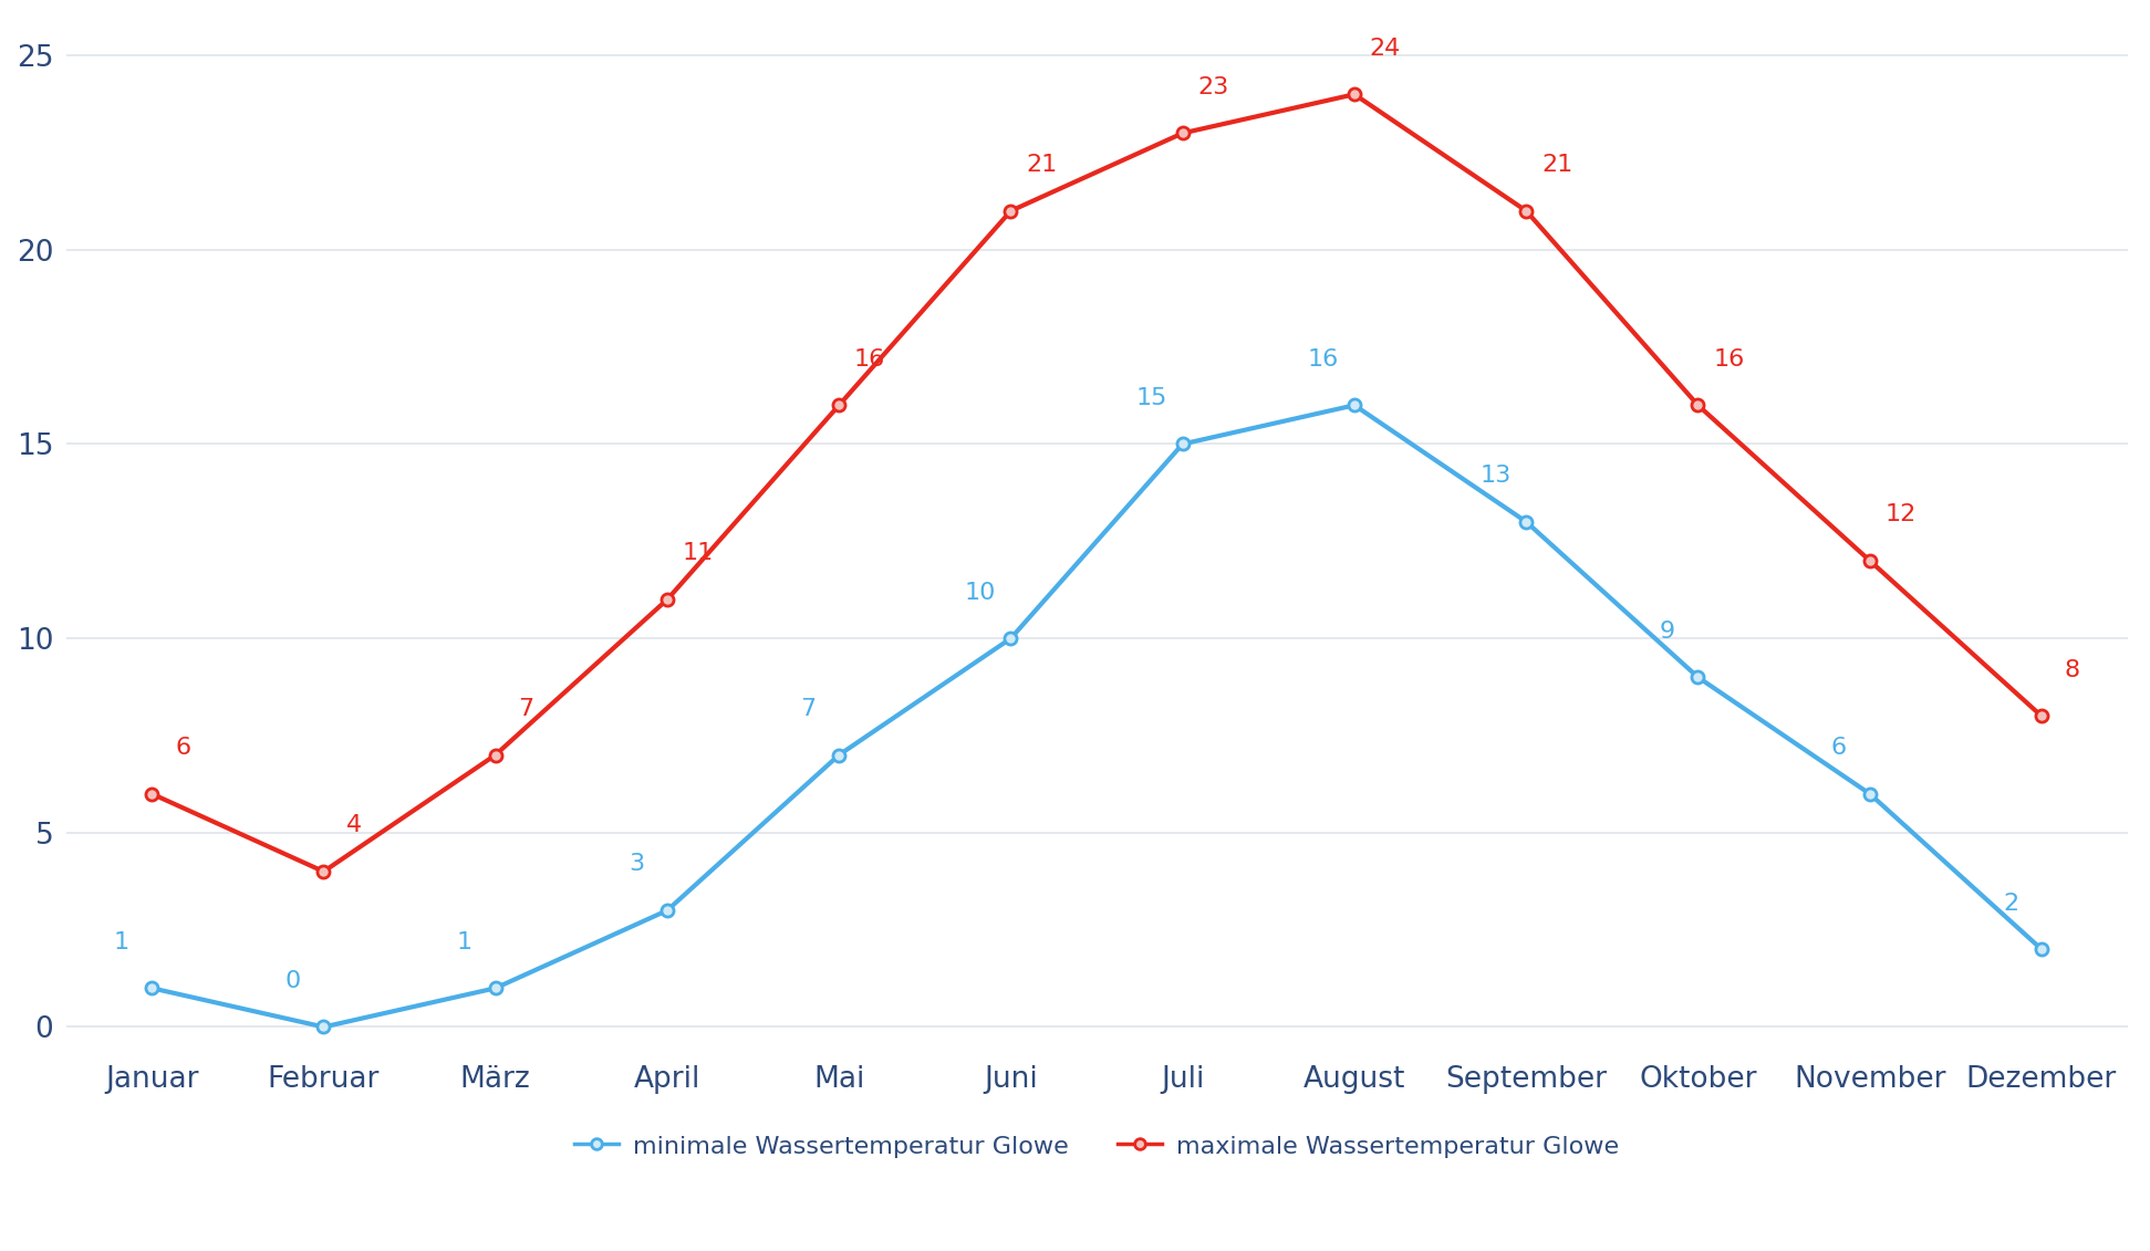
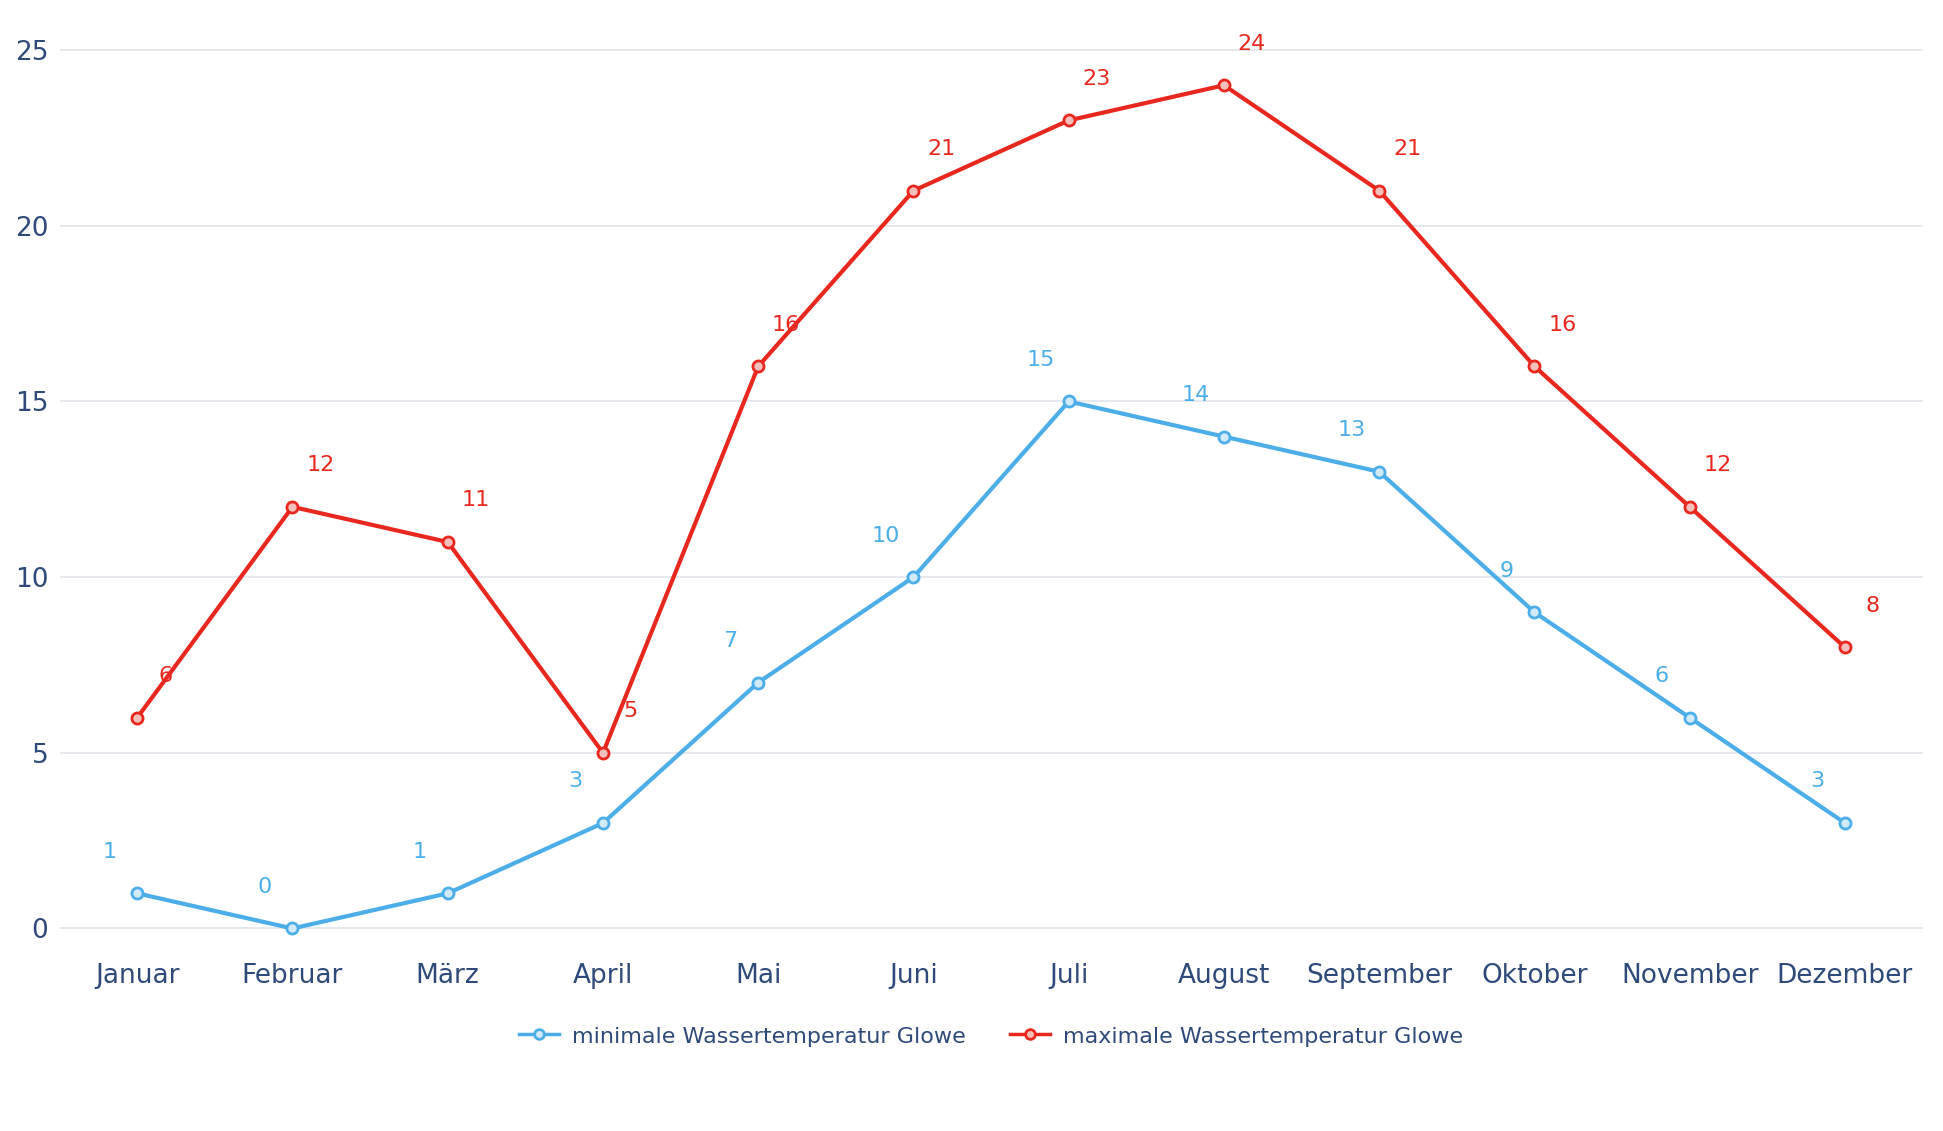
maximale Wassertemperatur Glowe/Februar: 4 -> 12
maximale Wassertemperatur Glowe/März: 7 -> 11
maximale Wassertemperatur Glowe/April: 11 -> 5
minimale Wassertemperatur Glowe/August: 16 -> 14
minimale Wassertemperatur Glowe/Dezember: 2 -> 3
